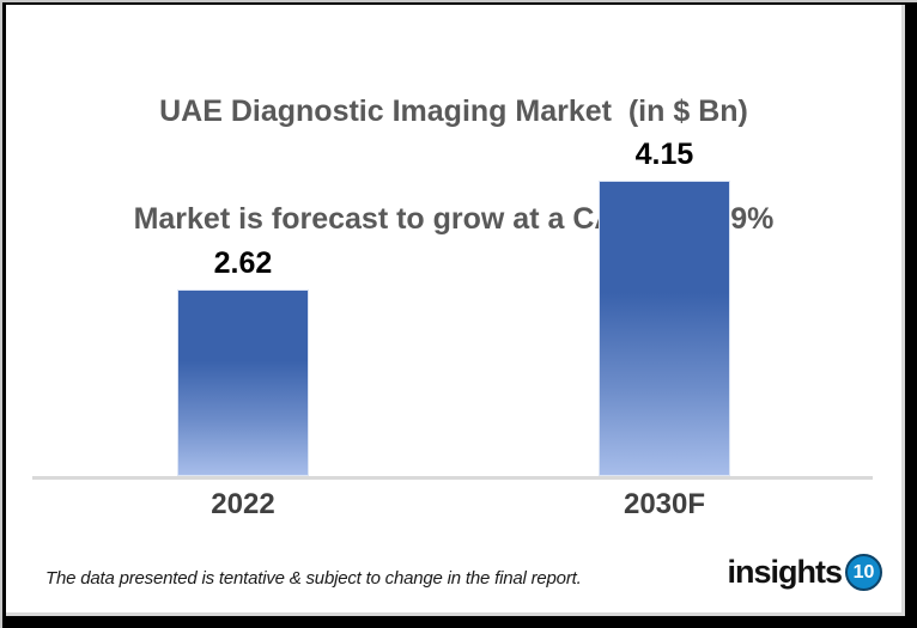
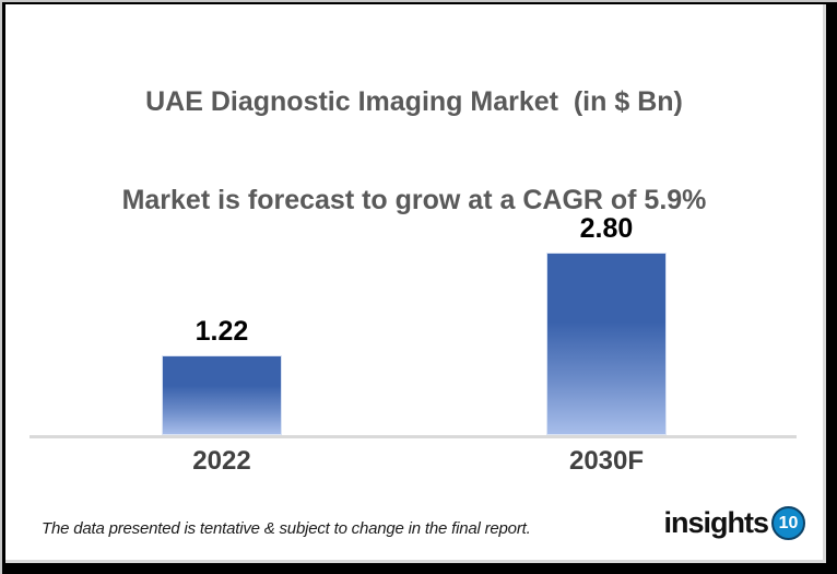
2022: 2.62 -> 1.22
2030F: 4.15 -> 2.80
